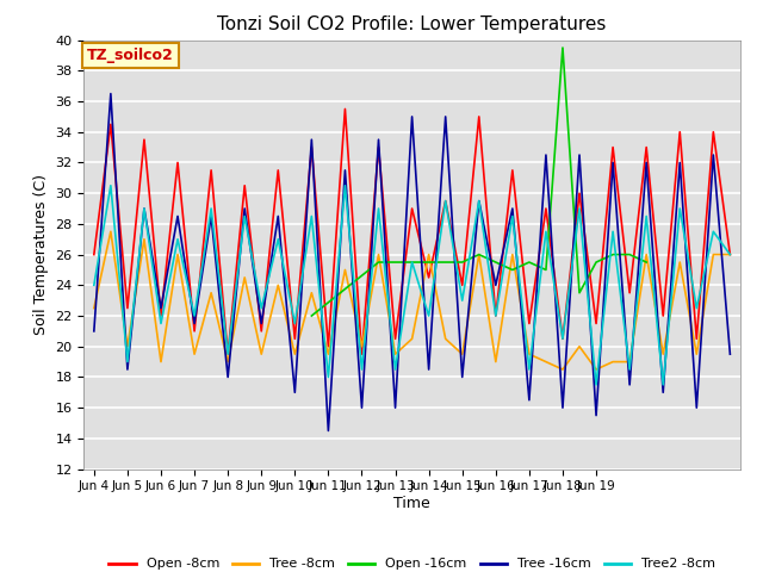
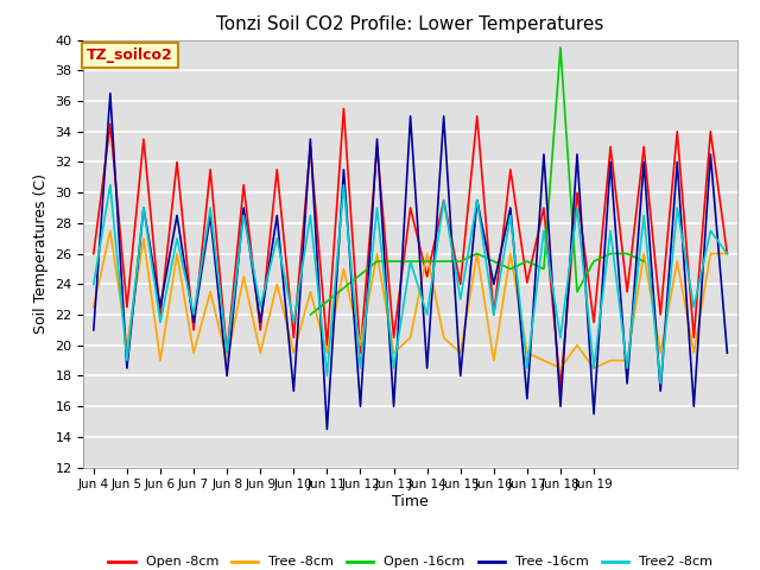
Open -8cm/Jun 17: 21.5 -> 24.1
Open -8cm/Jun 18: 20.5 -> 17.2
Tree2 -8cm/Jun 19: 17.5 -> 18.5
